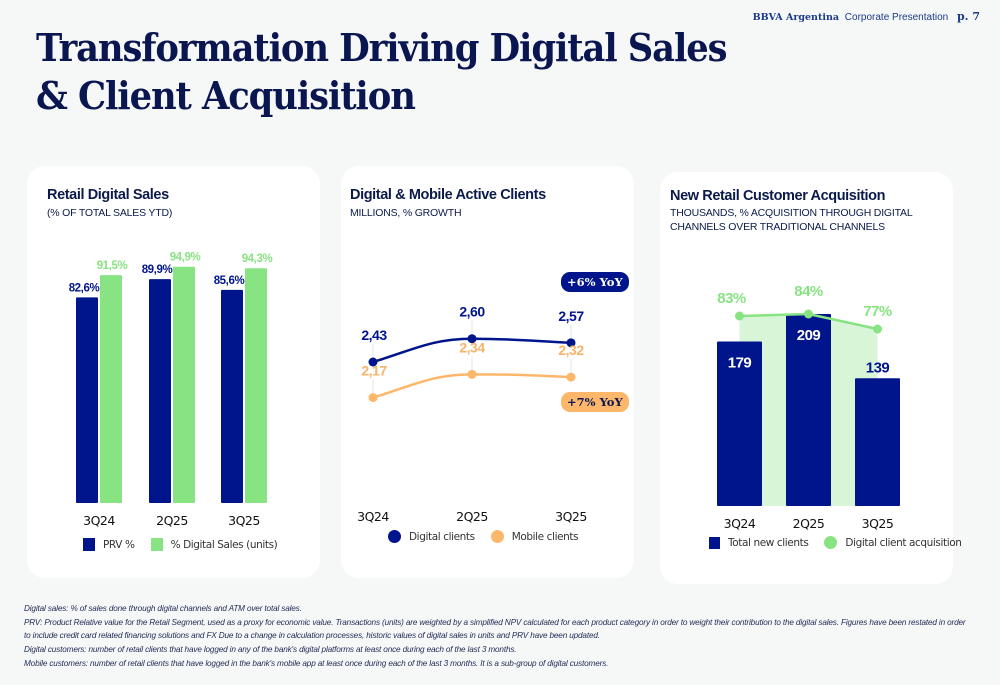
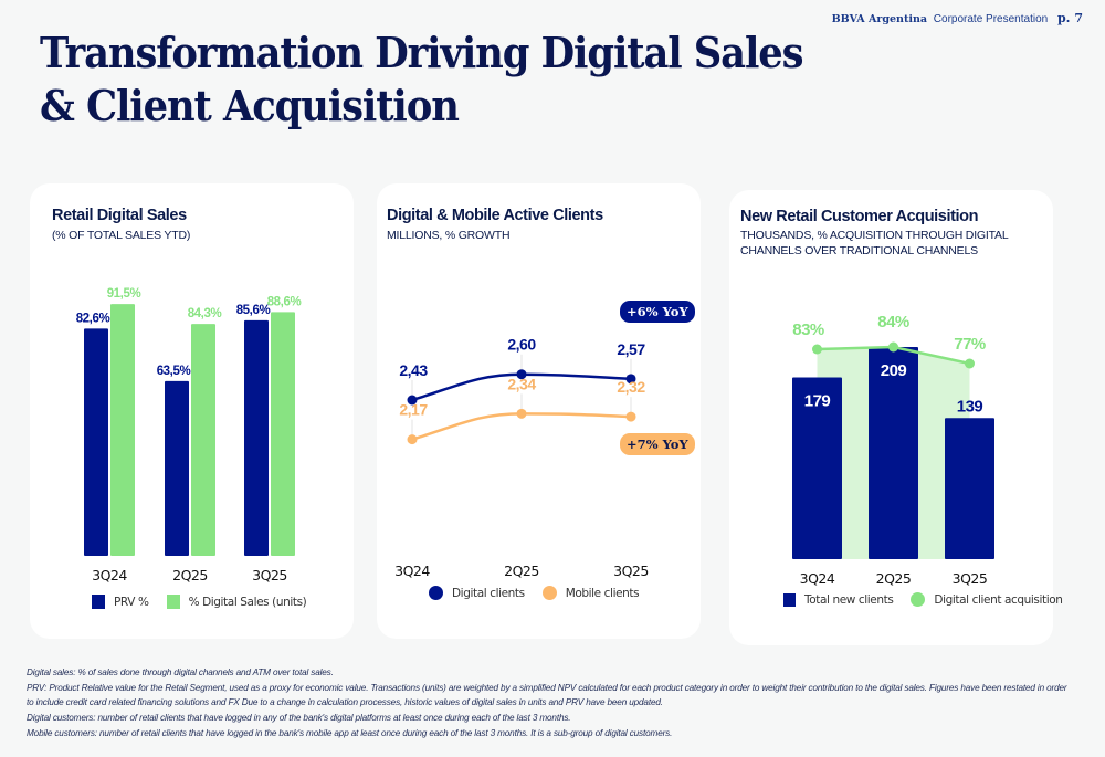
Retail Digital Sales/PRV %/2Q25: 89,9% -> 63,5%
Retail Digital Sales/% Digital Sales (units)/2Q25: 94,9% -> 84,3%
Retail Digital Sales/% Digital Sales (units)/3Q25: 94,3% -> 88,6%
